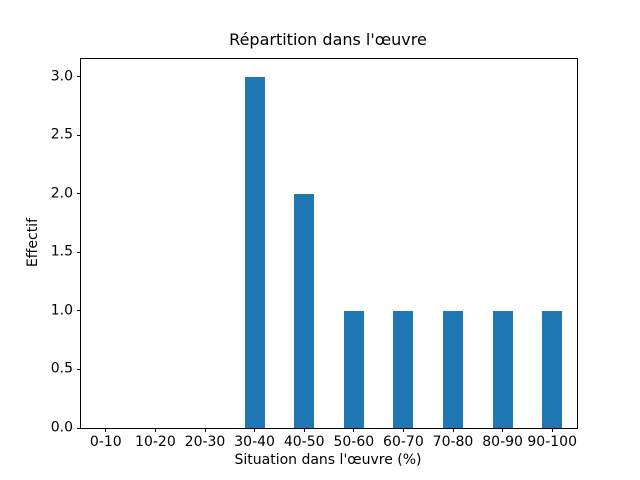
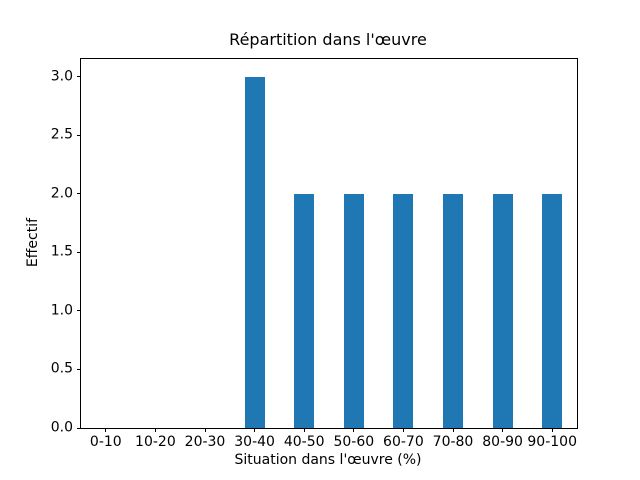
50-60: 1 -> 2
60-70: 1 -> 2
70-80: 1 -> 2
80-90: 1 -> 2
90-100: 1 -> 2
